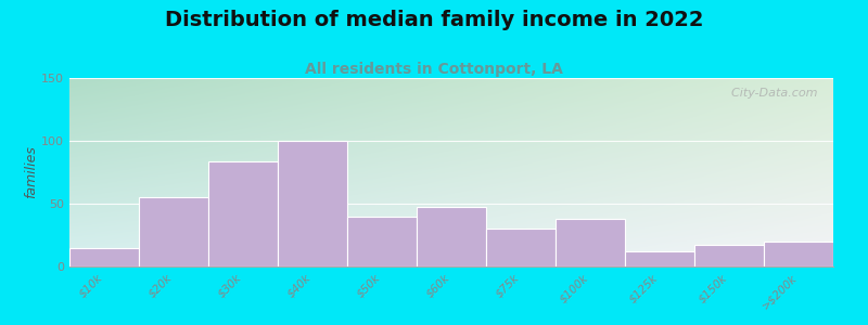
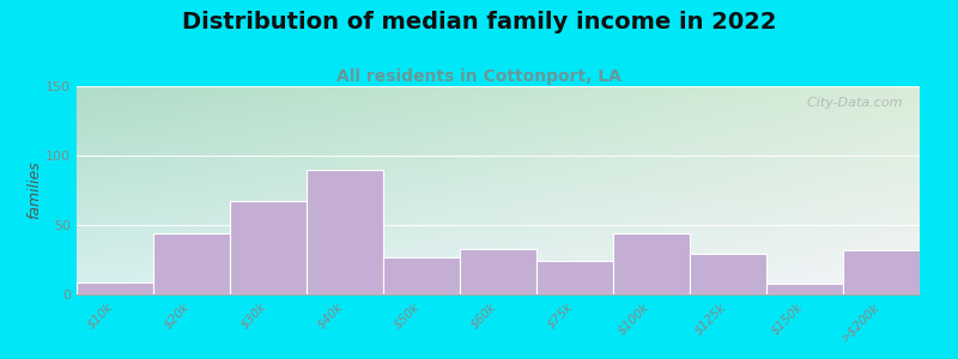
$10k: 15 -> 9
$20k: 55 -> 44
$30k: 84 -> 67
$40k: 100 -> 90
$50k: 40 -> 27
$60k: 47 -> 33
$75k: 30 -> 24
$100k: 38 -> 44
$125k: 12 -> 29
$150k: 17 -> 8
>$200k: 20 -> 32
